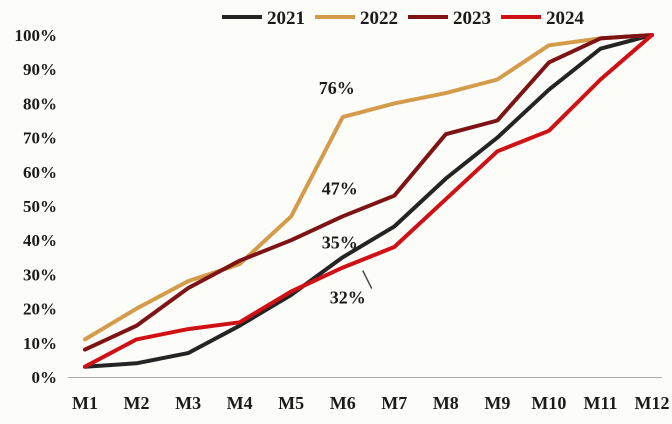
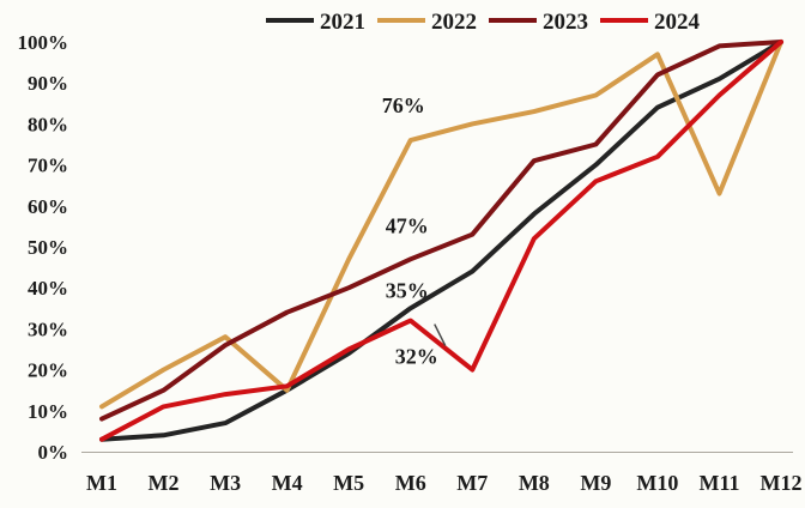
2022/M4: 33% -> 15%
2024/M7: 38% -> 20%
2021/M11: 96% -> 91%
2022/M11: 99% -> 63%
